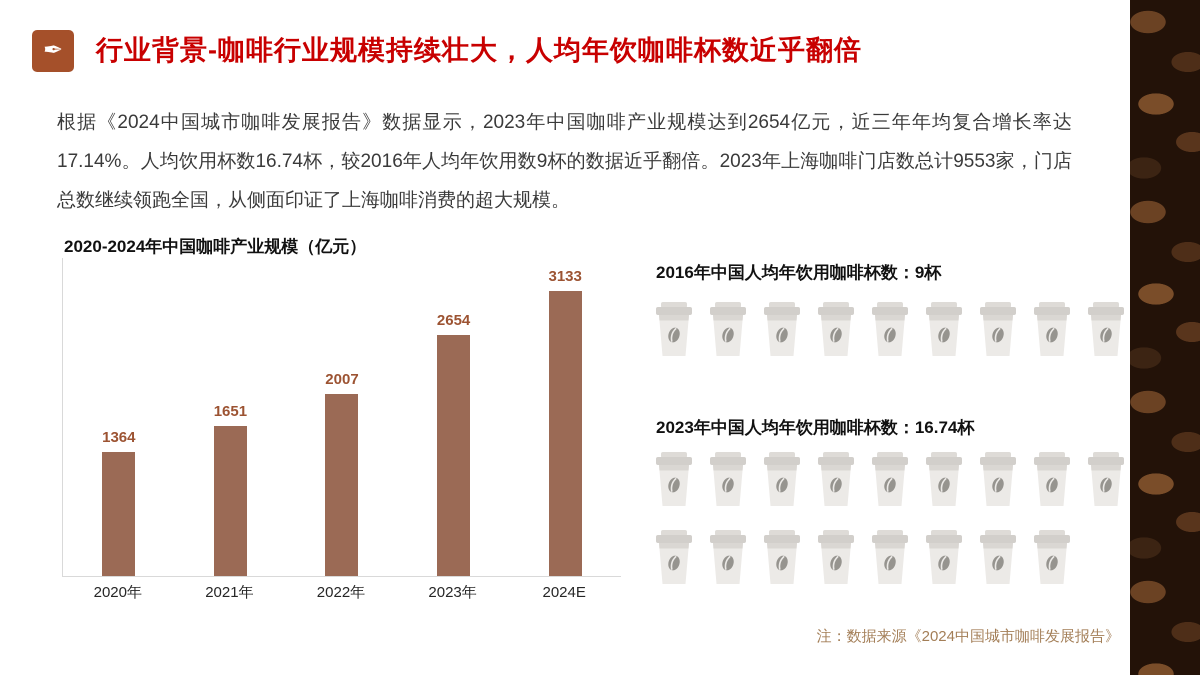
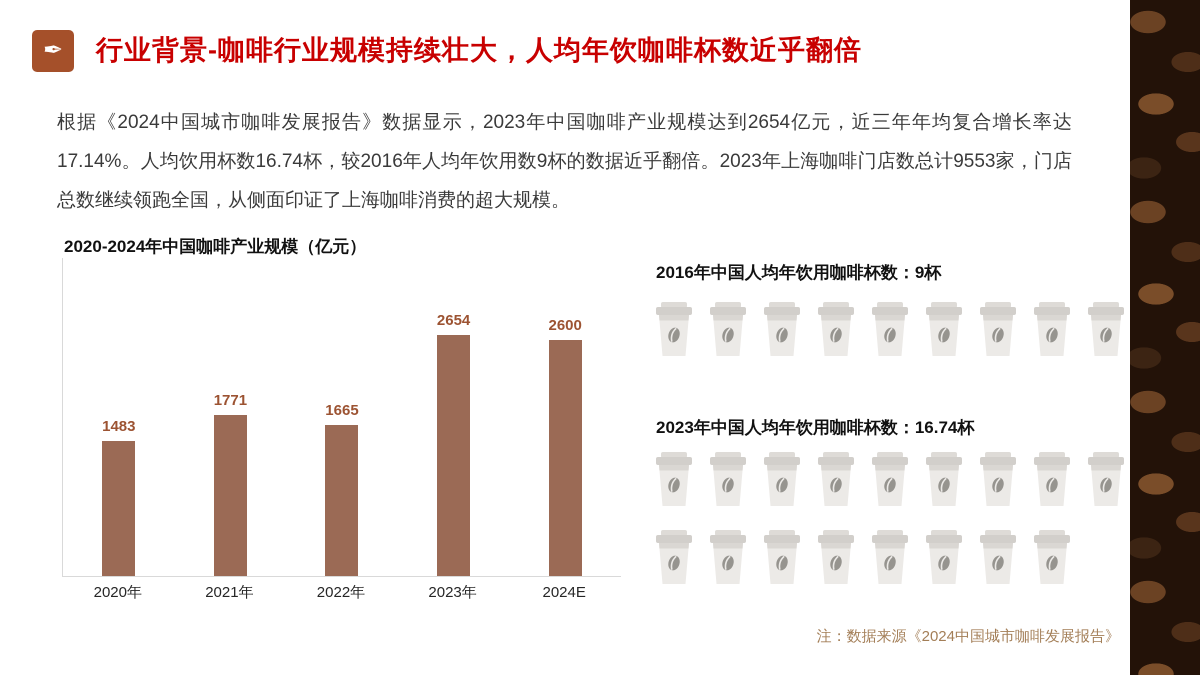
2020年: 1364 -> 1483
2021年: 1651 -> 1771
2022年: 2007 -> 1665
2024E: 3133 -> 2600
